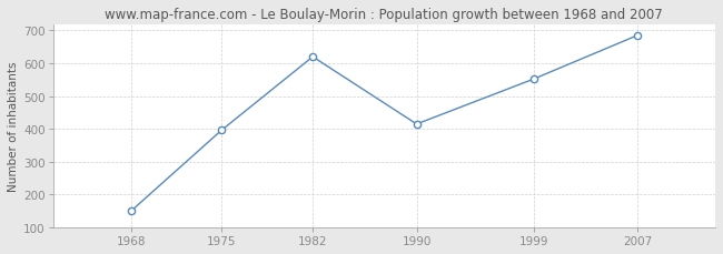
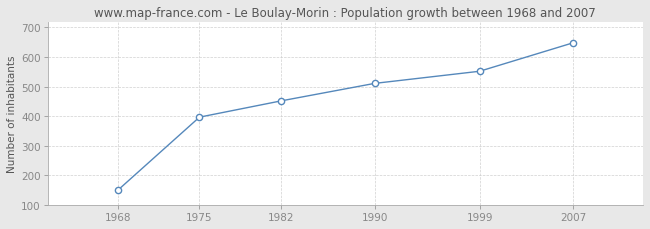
1982: 620 -> 452
1990: 415 -> 511
2007: 685 -> 648
